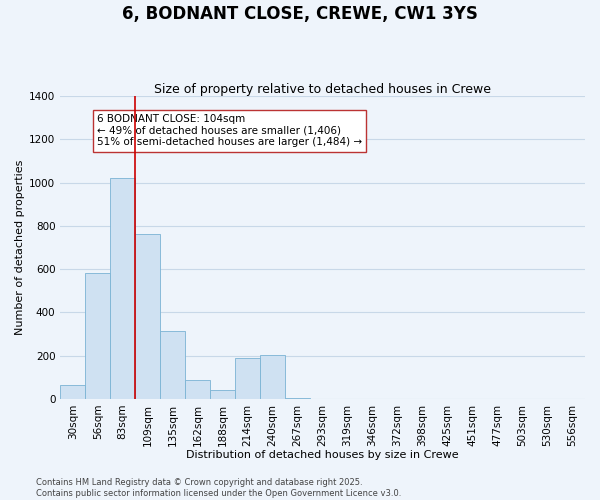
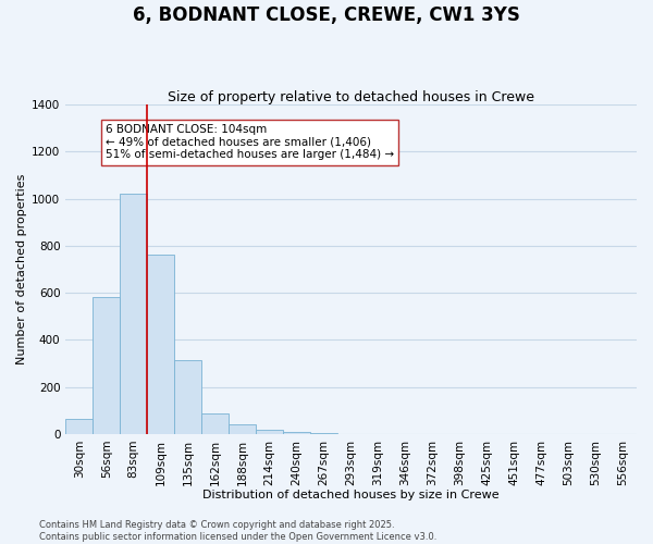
214sqm: 190 -> 18
240sqm: 205 -> 8
